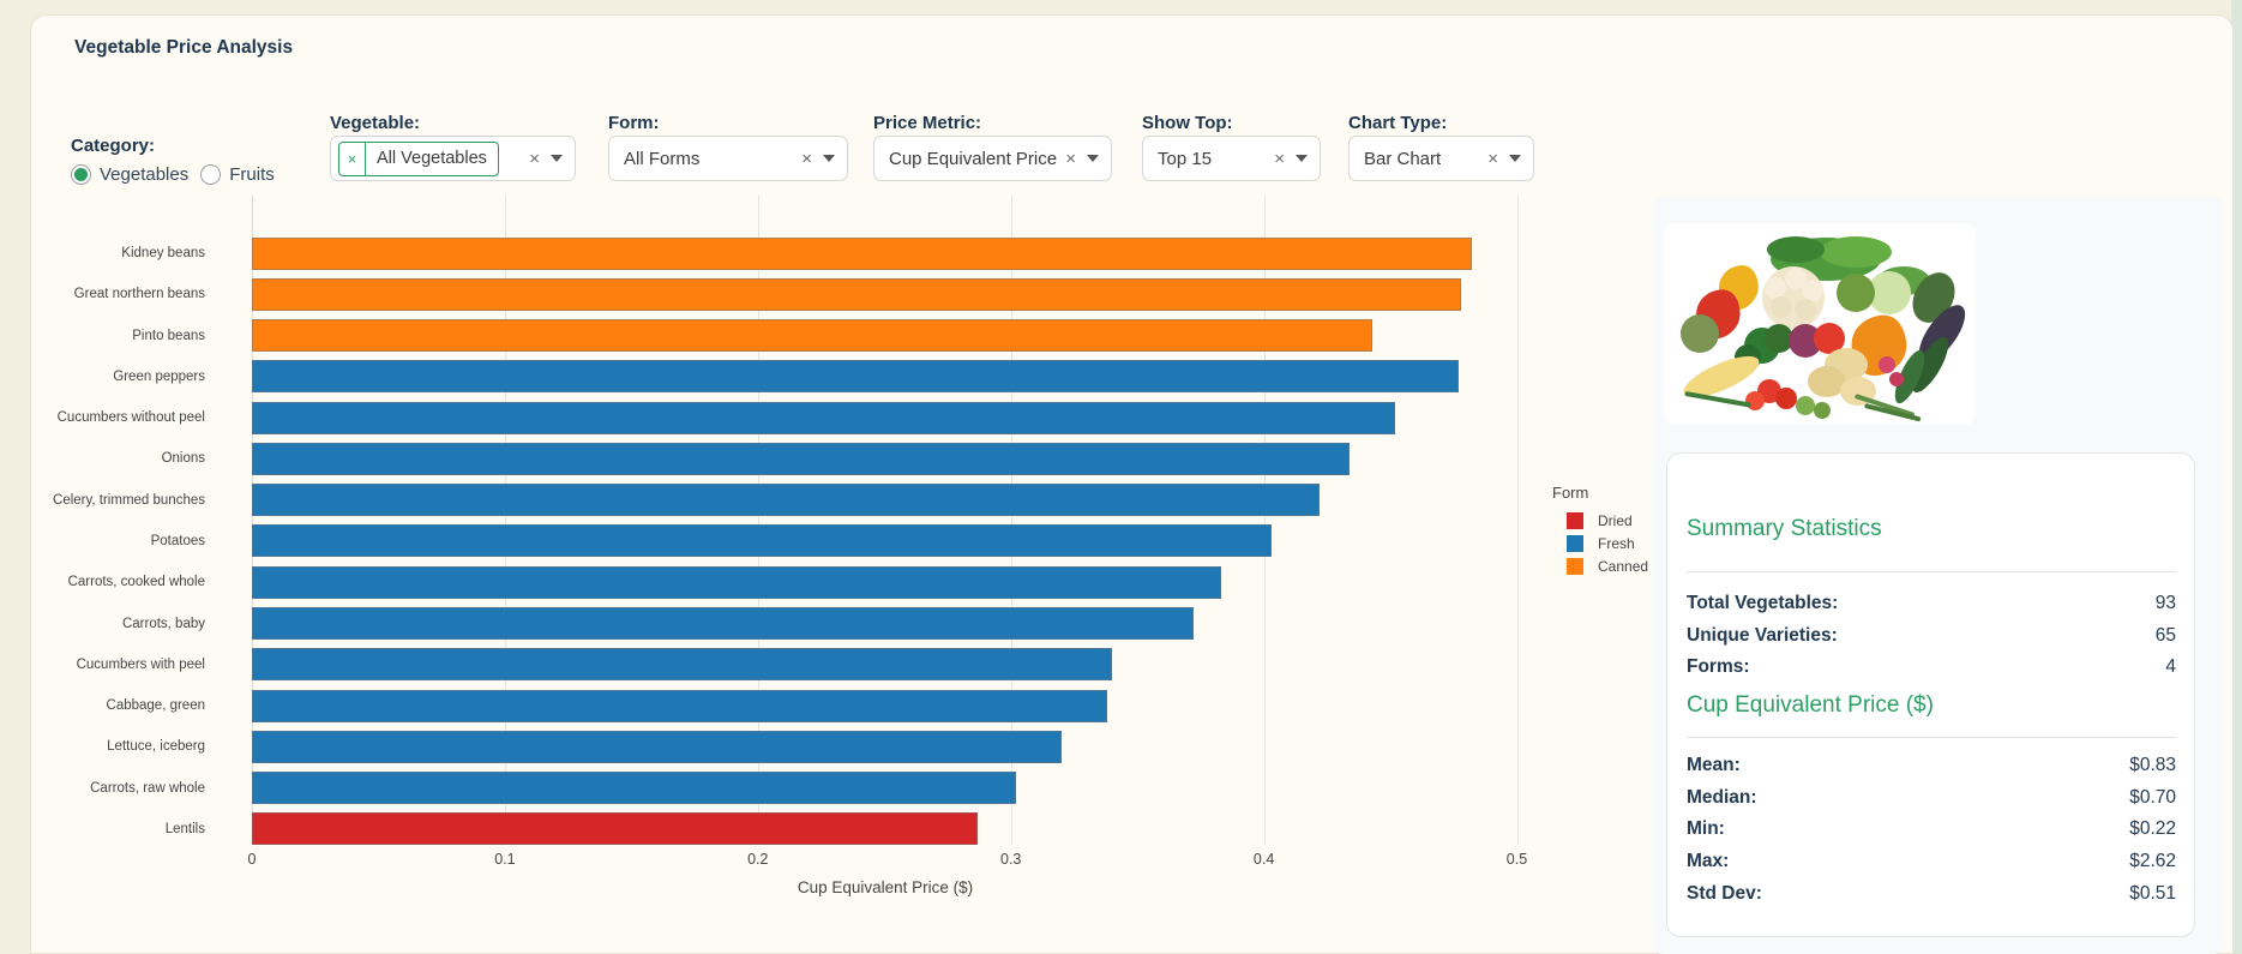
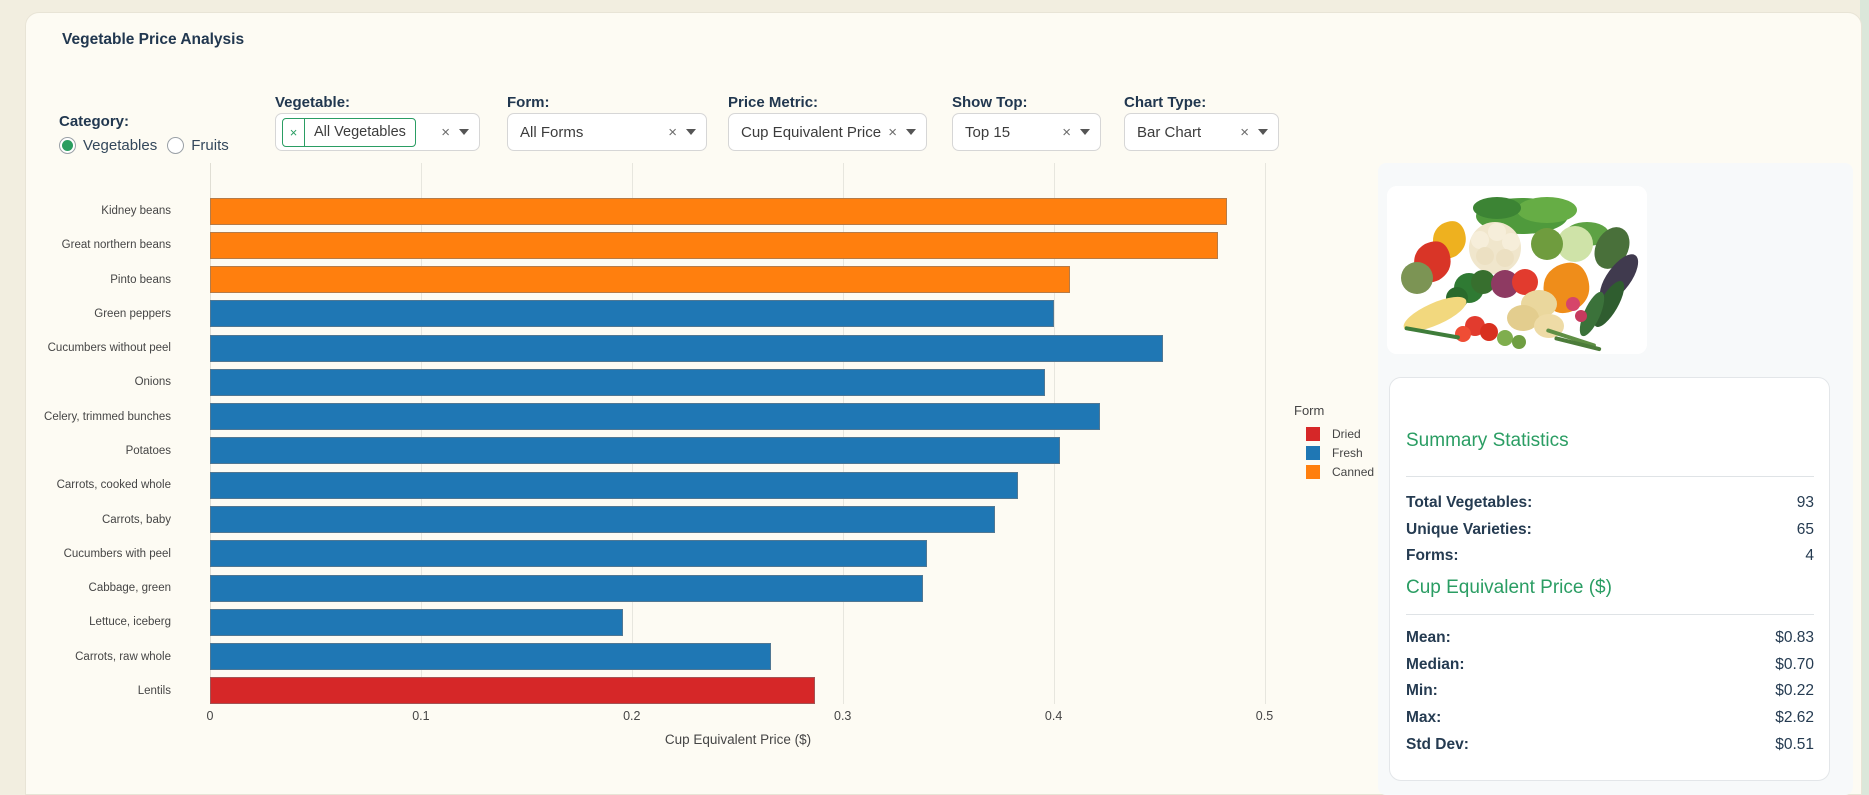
Pinto beans: 0.443 -> 0.408
Green peppers: 0.477 -> 0.400
Onions: 0.434 -> 0.396
Lettuce, iceberg: 0.320 -> 0.196
Carrots, raw whole: 0.302 -> 0.266
